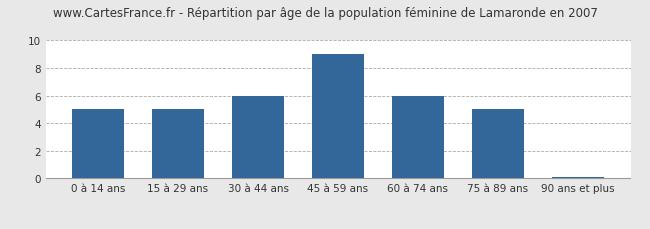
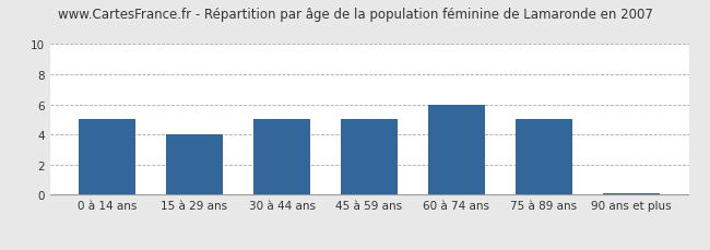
15 à 29 ans: 5.0 -> 4.0
30 à 44 ans: 6.0 -> 5.0
45 à 59 ans: 9.0 -> 5.0
